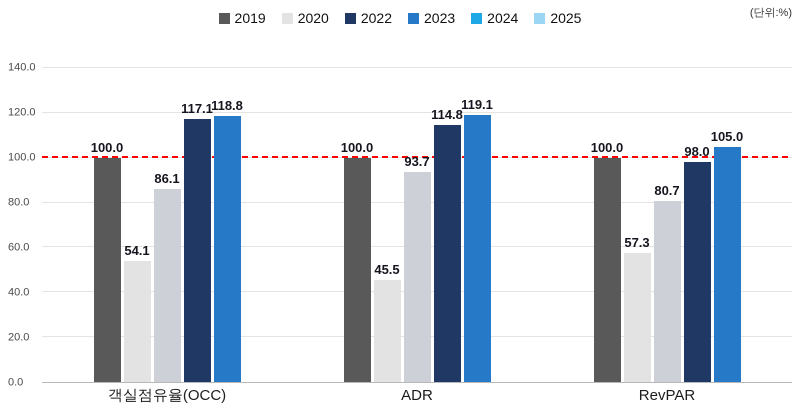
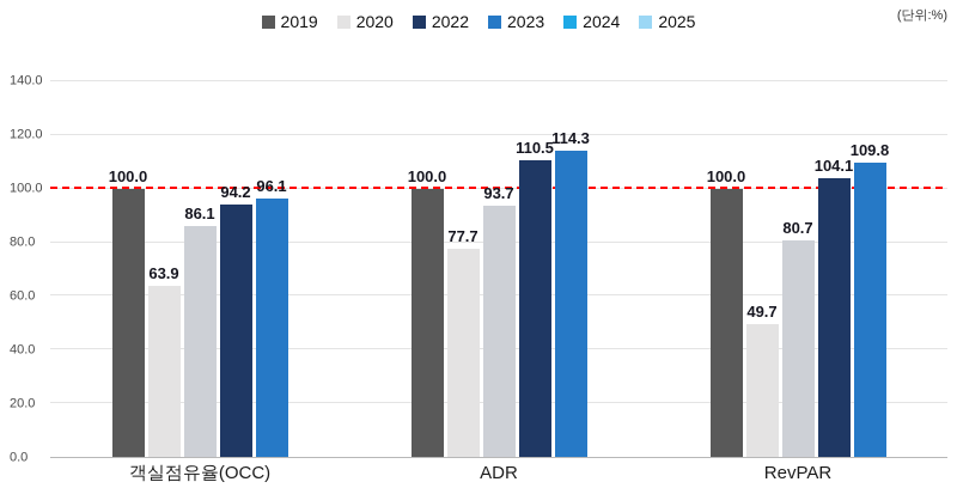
2020/객실점유율(OCC): 54.1 -> 63.9
2022/객실점유율(OCC): 117.1 -> 94.2
2023/객실점유율(OCC): 118.8 -> 96.1
2020/ADR: 45.5 -> 77.7
2022/ADR: 114.8 -> 110.5
2023/ADR: 119.1 -> 114.3
2020/RevPAR: 57.3 -> 49.7
2022/RevPAR: 98.0 -> 104.1
2023/RevPAR: 105.0 -> 109.8
